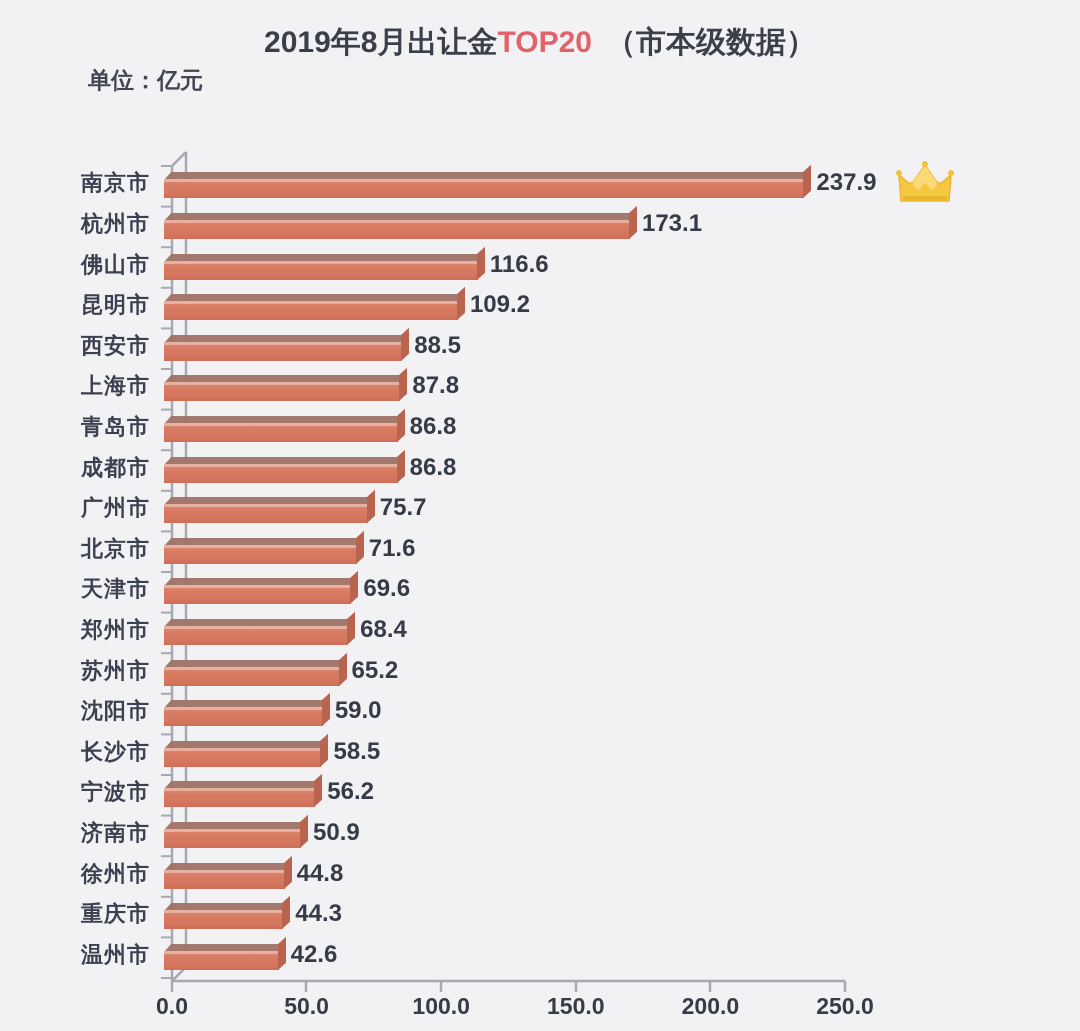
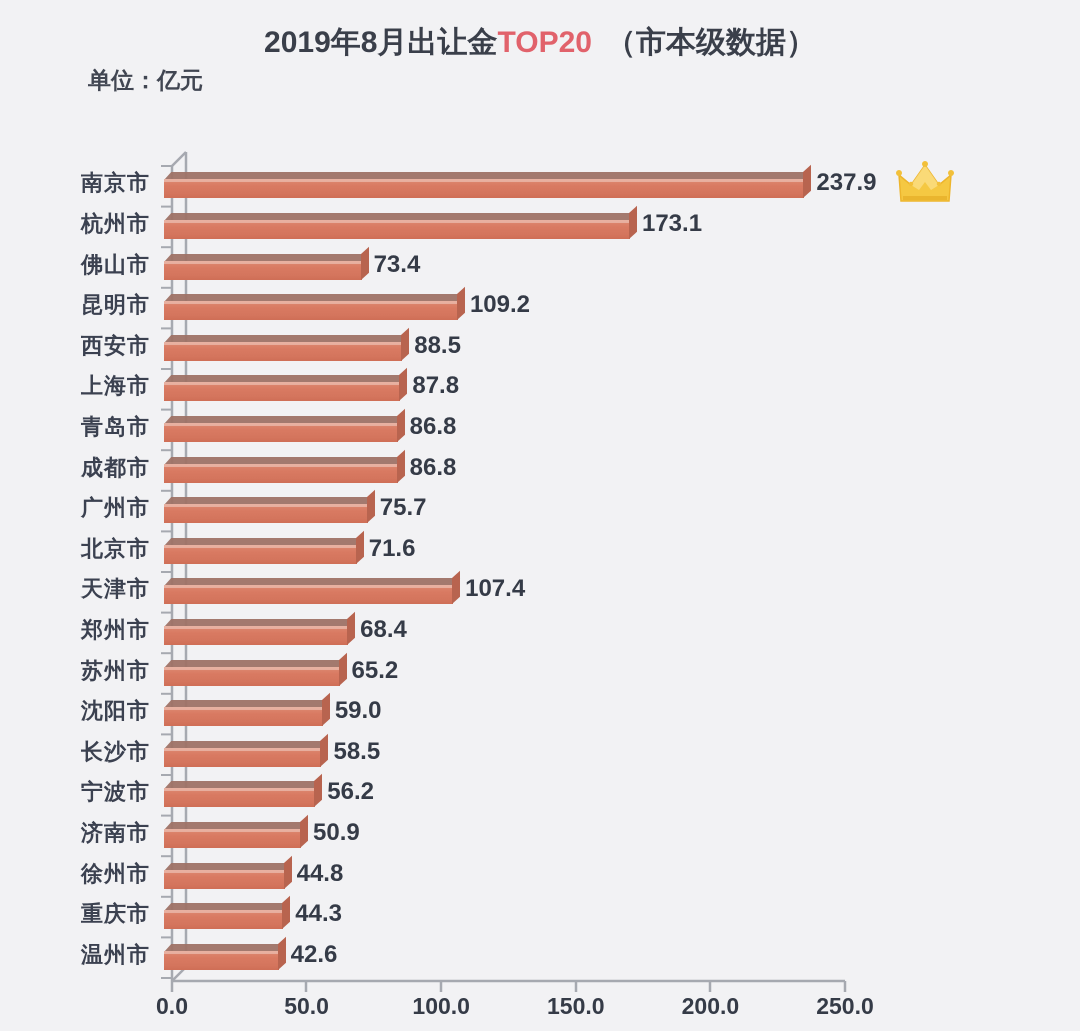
佛山市: 116.6 -> 73.4
天津市: 69.6 -> 107.4
